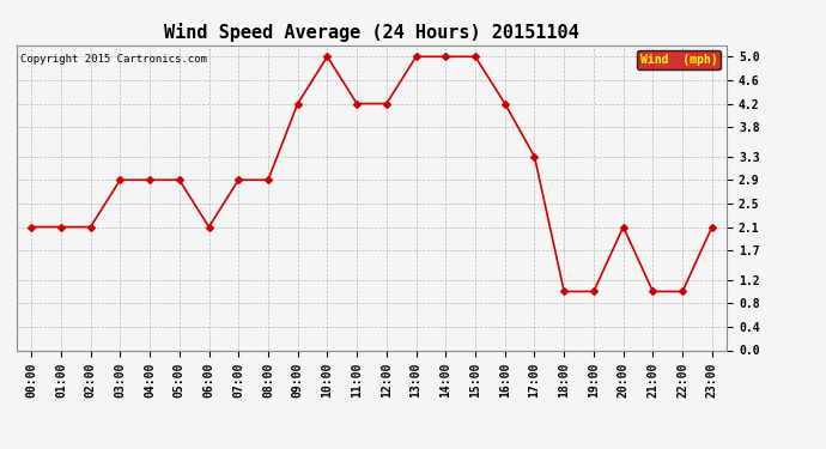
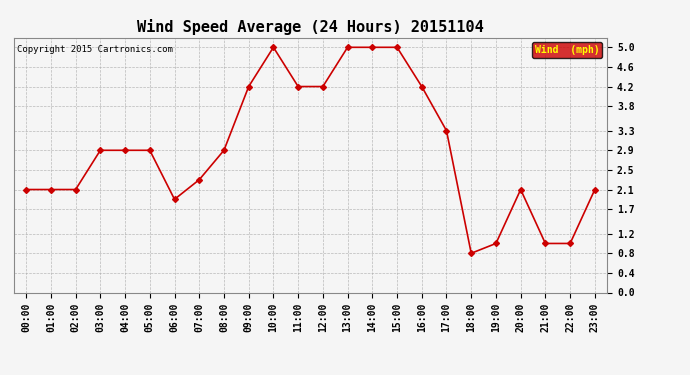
06:00: 2.1 -> 1.9
07:00: 2.9 -> 2.3
18:00: 1.0 -> 0.8
